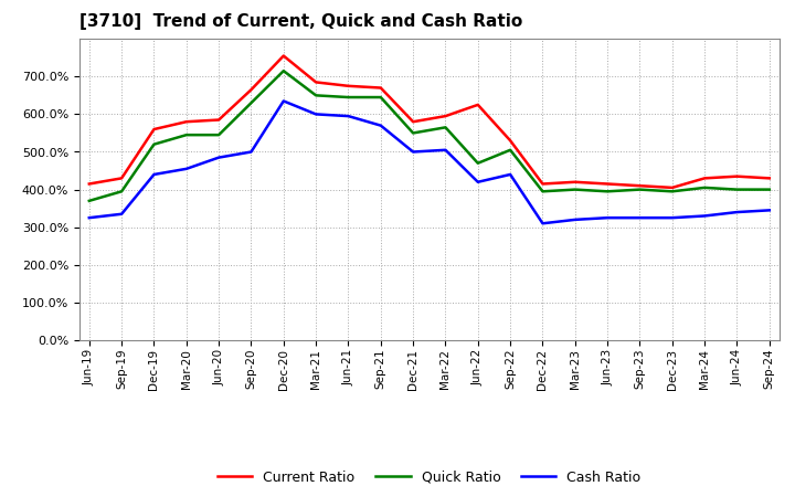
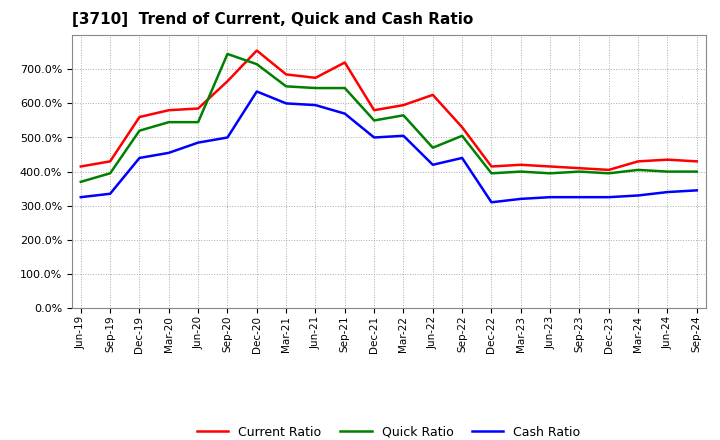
Quick Ratio/Sep-20: 630% -> 745%
Current Ratio/Sep-21: 670% -> 720%
